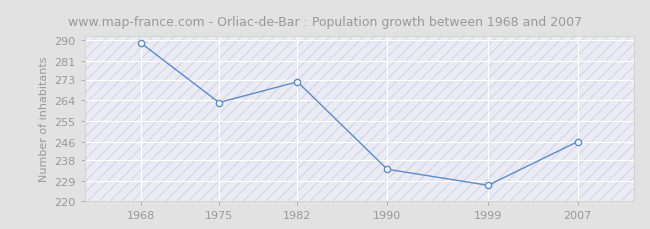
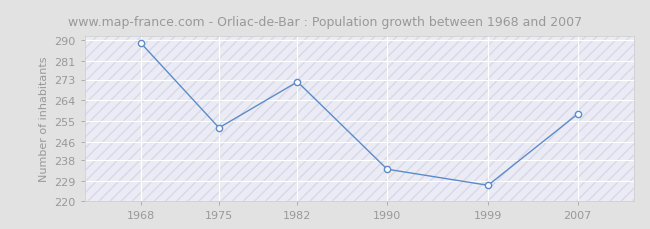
1975: 263 -> 252
2007: 246 -> 258
